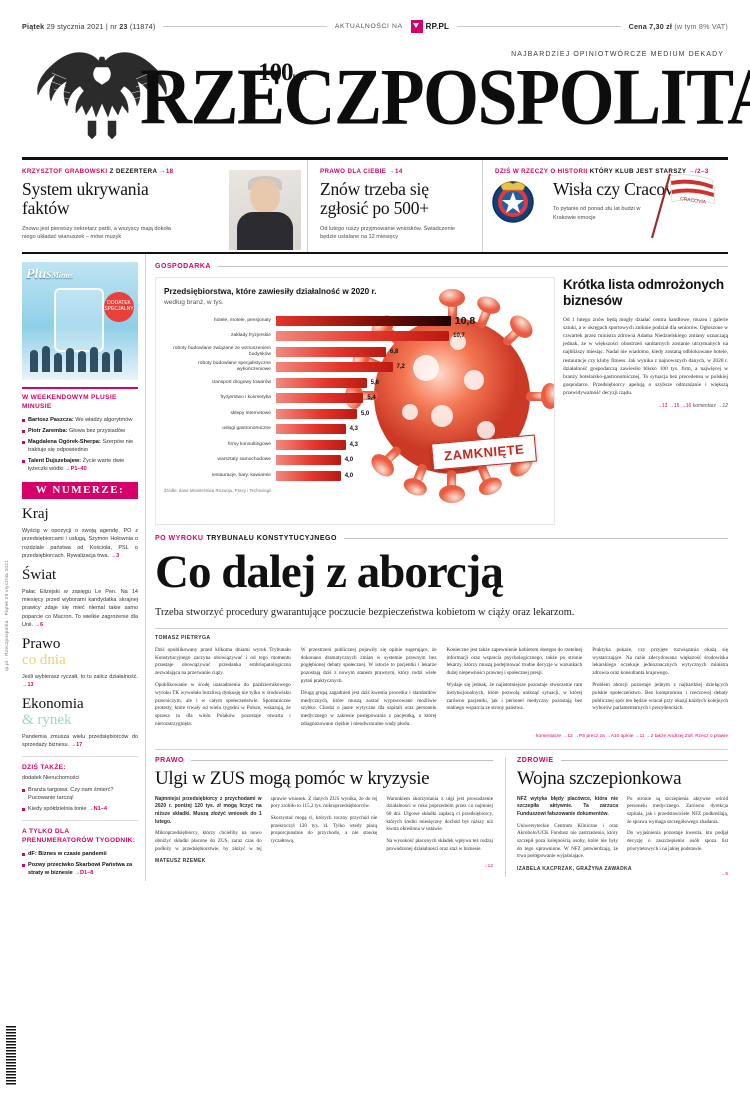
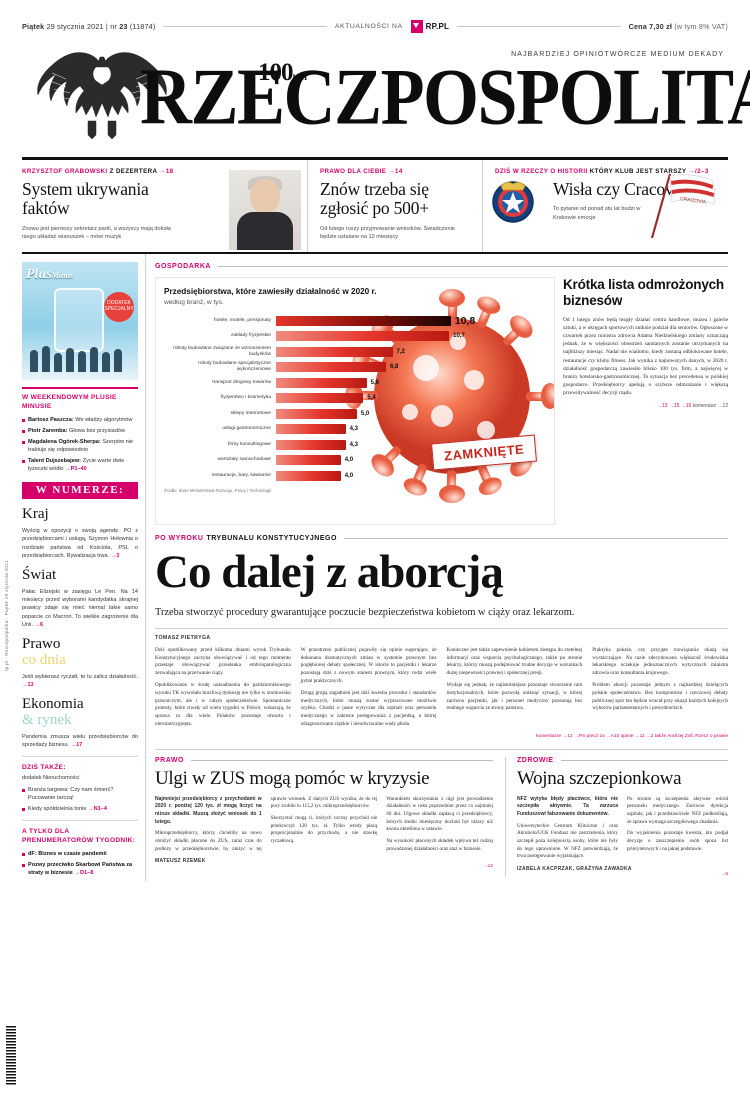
roboty budowlane związane ze wznoszeniem budynków: 6,8 -> 7,2
roboty budowlane specjalistyczne wykończeniowe: 7,2 -> 6,8
